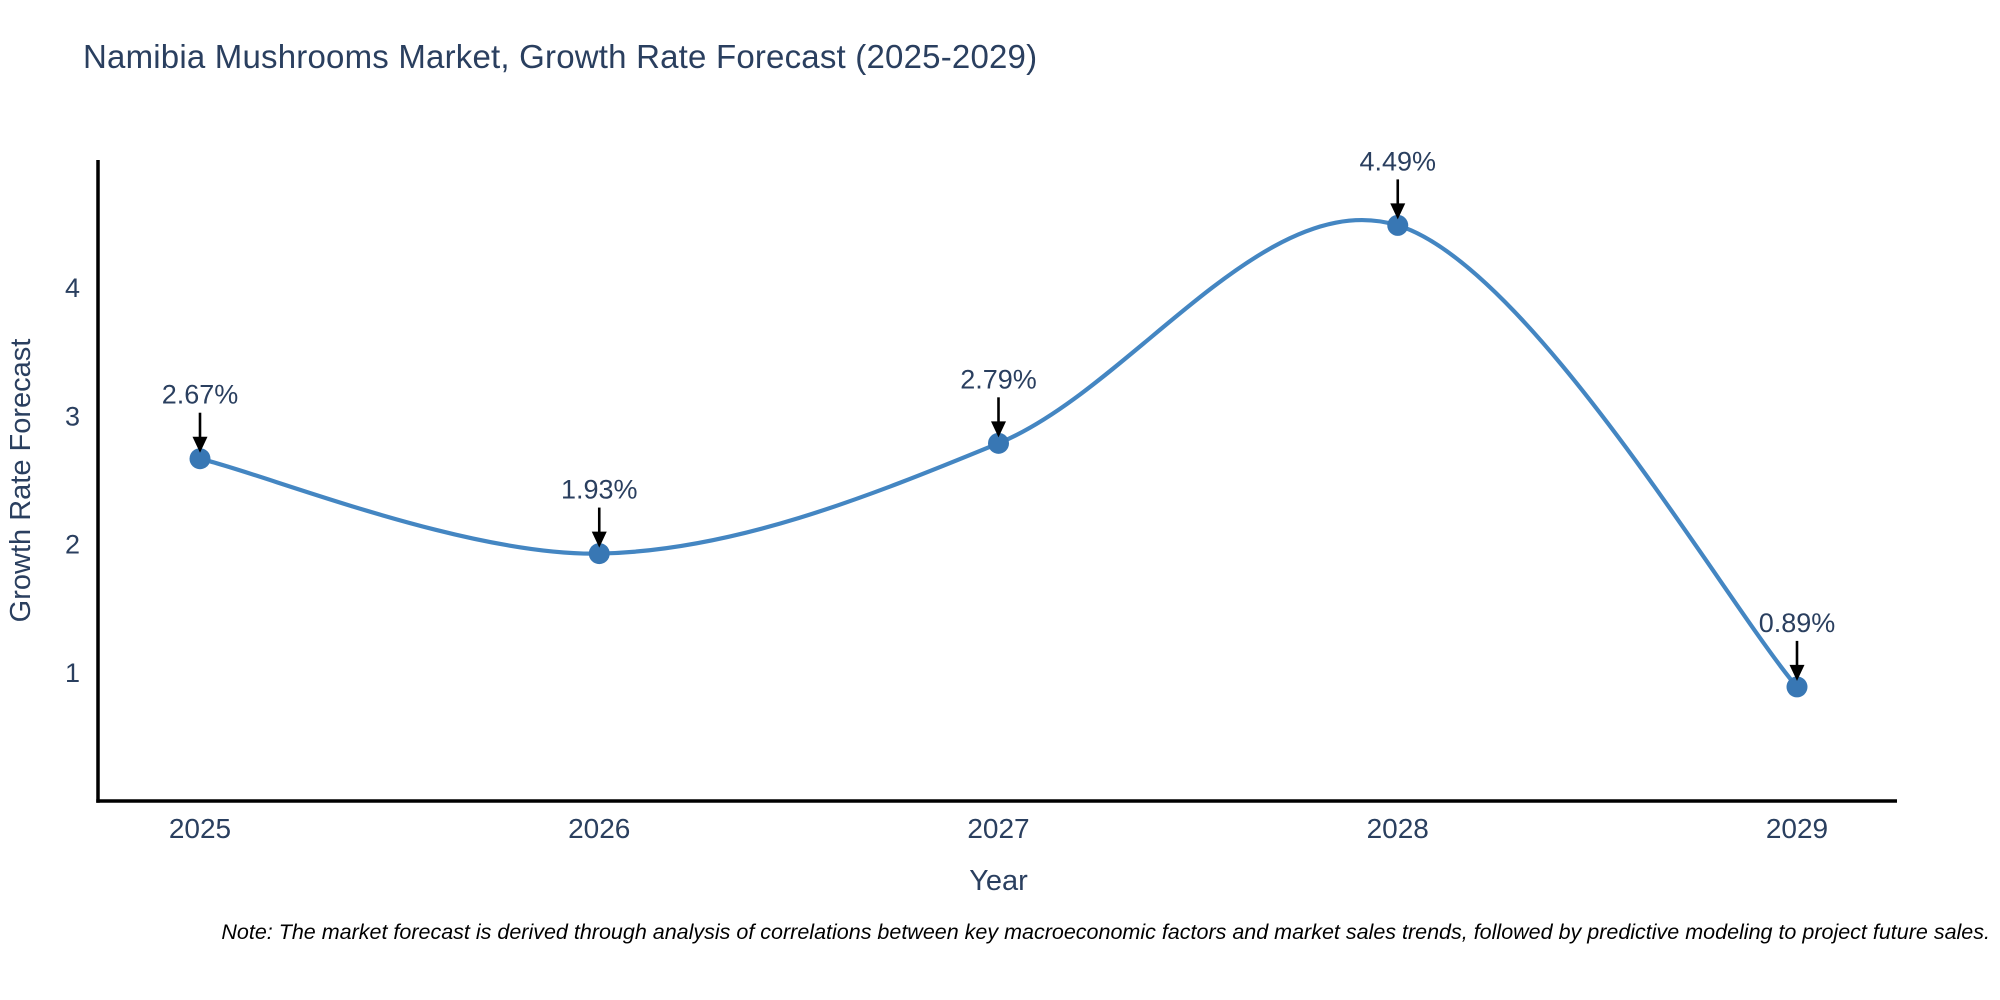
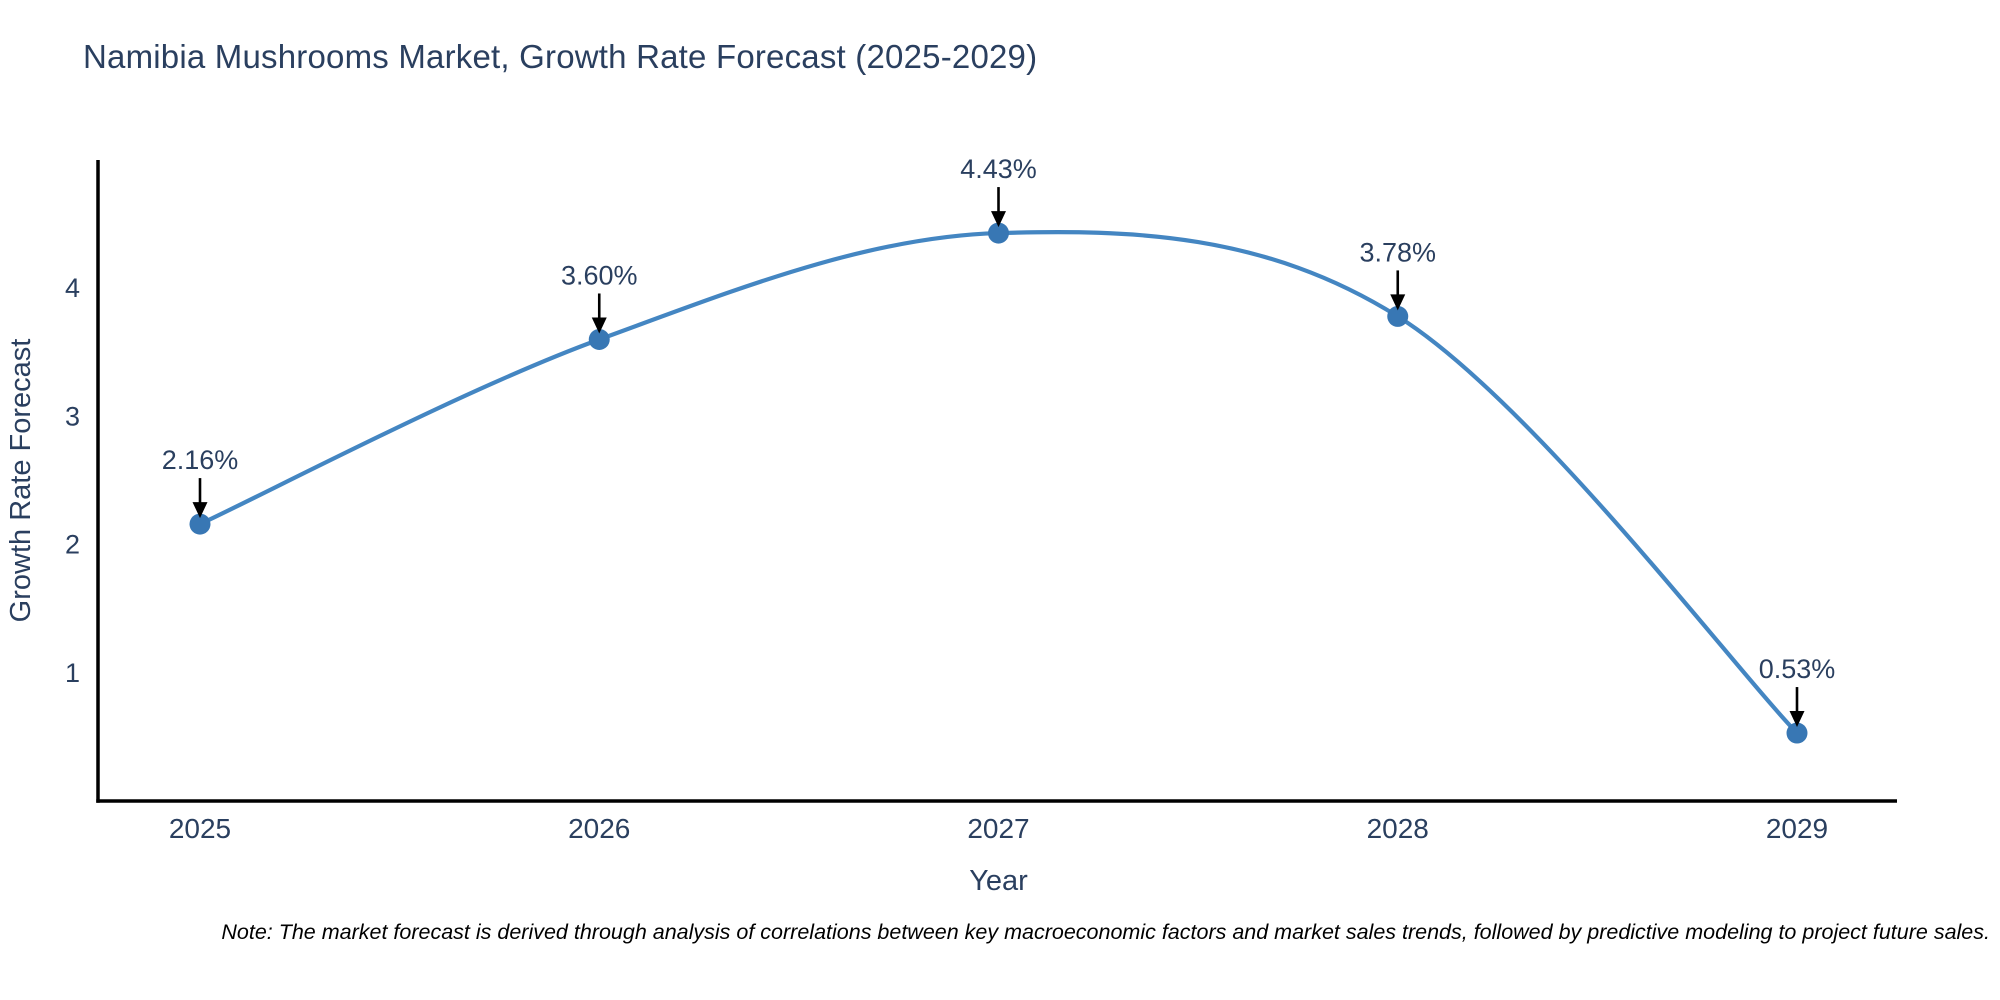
2025: 2.67% -> 2.16%
2026: 1.93% -> 3.60%
2027: 2.79% -> 4.43%
2028: 4.49% -> 3.78%
2029: 0.89% -> 0.53%
